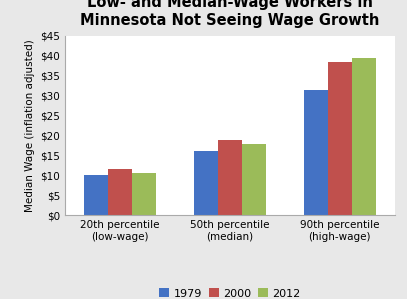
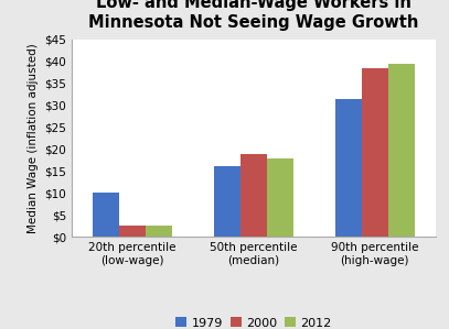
2000/20th percentile (low-wage): $11.5 -> $2.5
2012/20th percentile (low-wage): $10.5 -> $2.5
